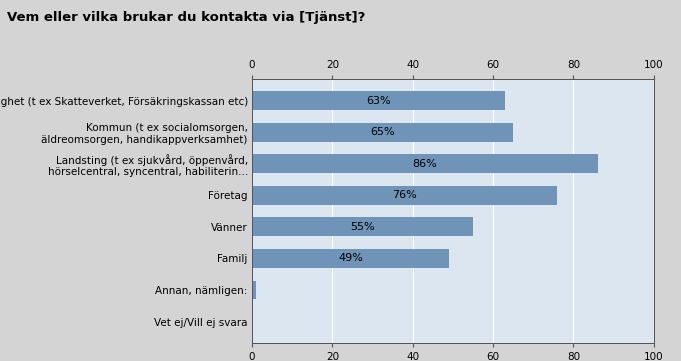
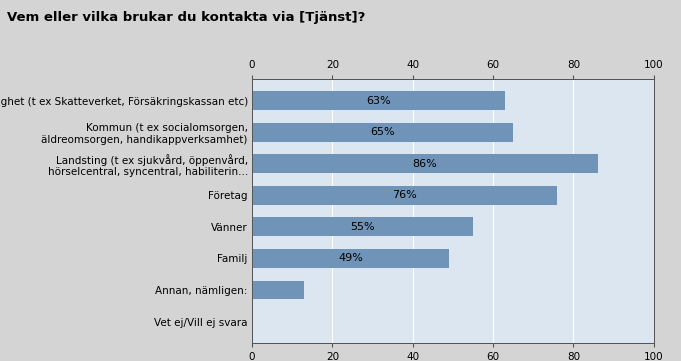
Annan, nämligen:: 1 -> 13
